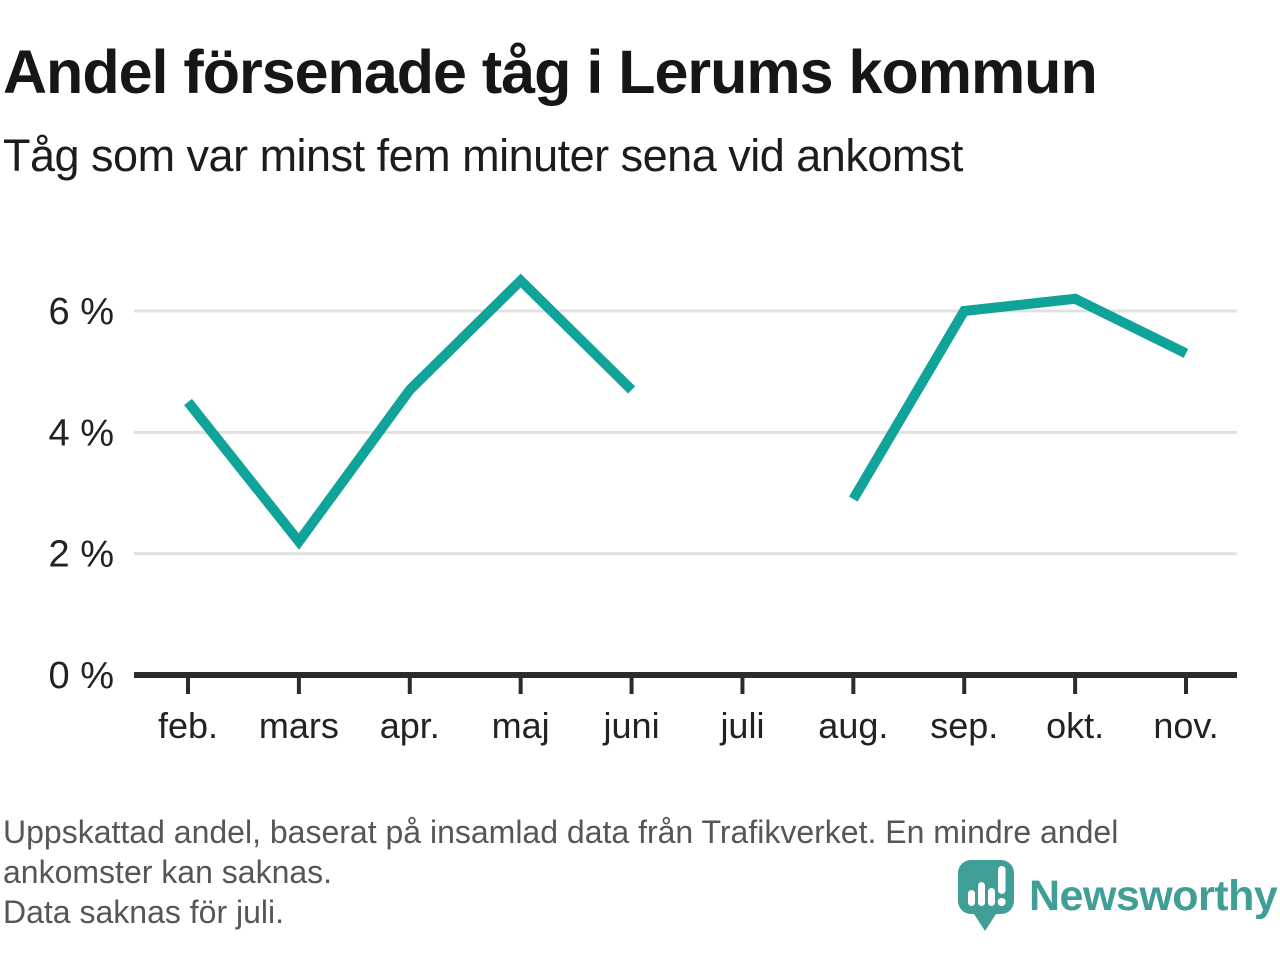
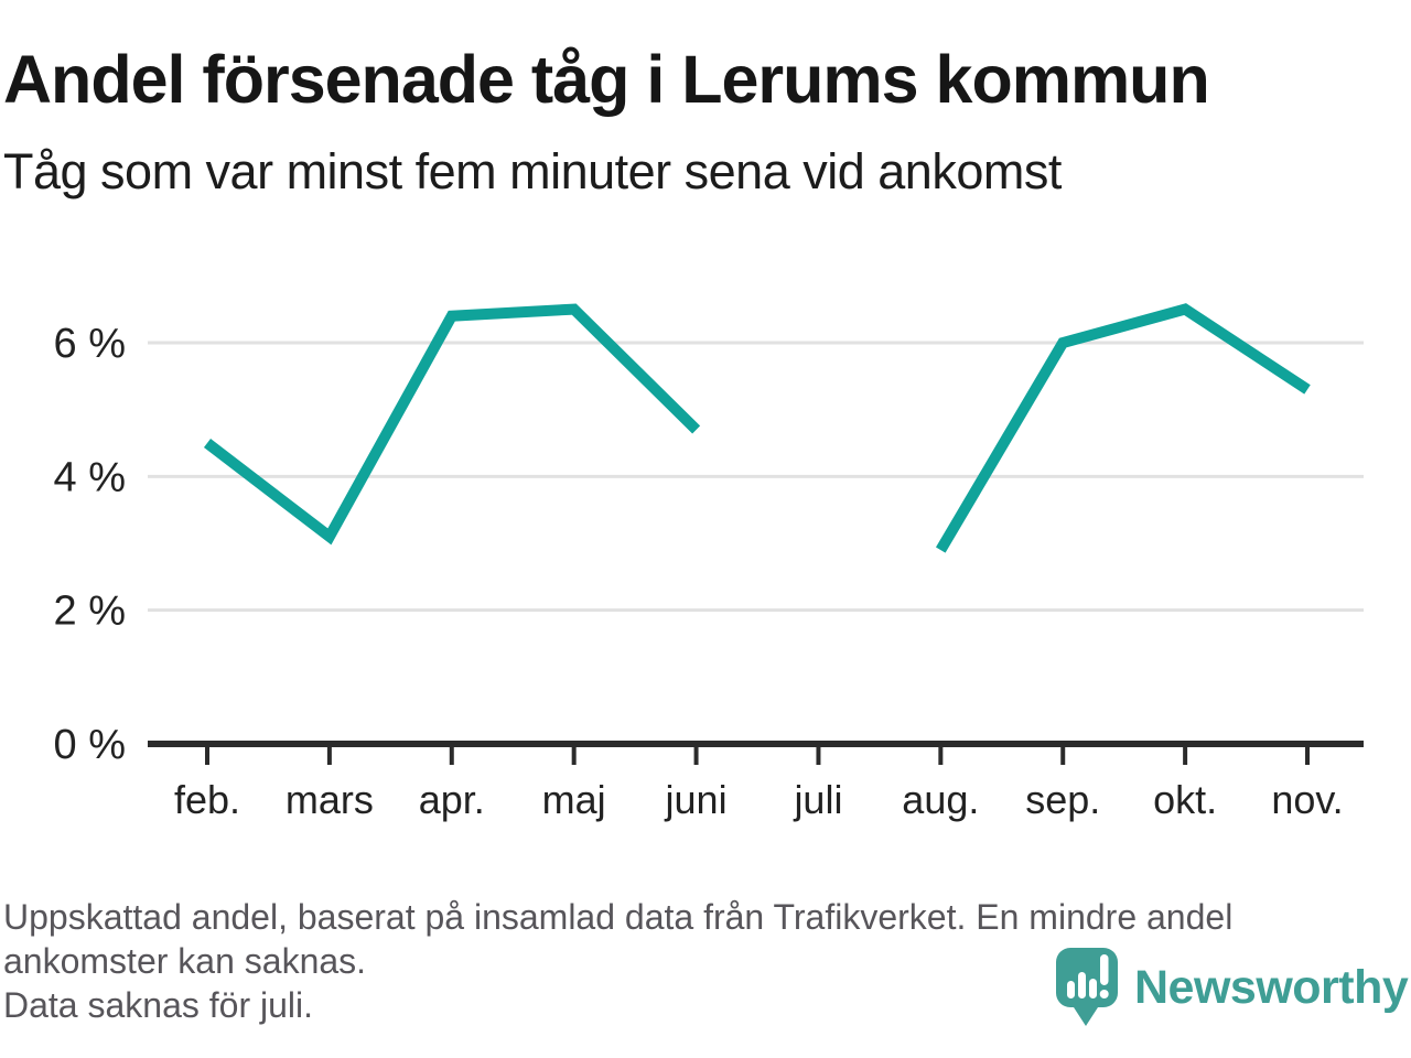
mars: 2.2% -> 3.1%
apr.: 4.7% -> 6.4%
okt.: 6.2% -> 6.5%
